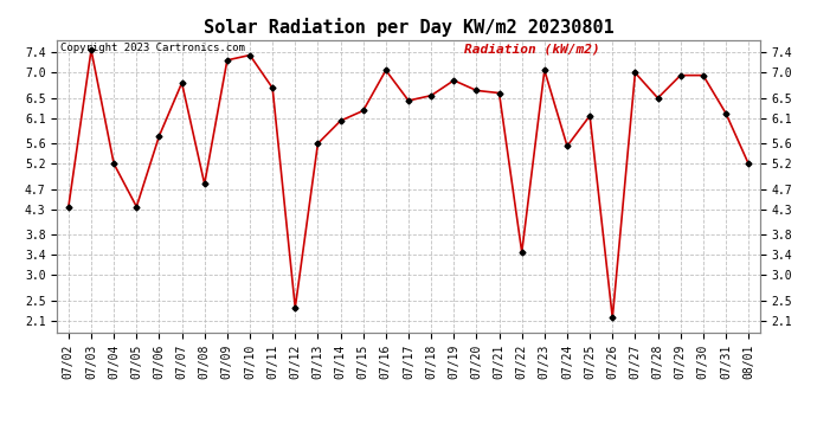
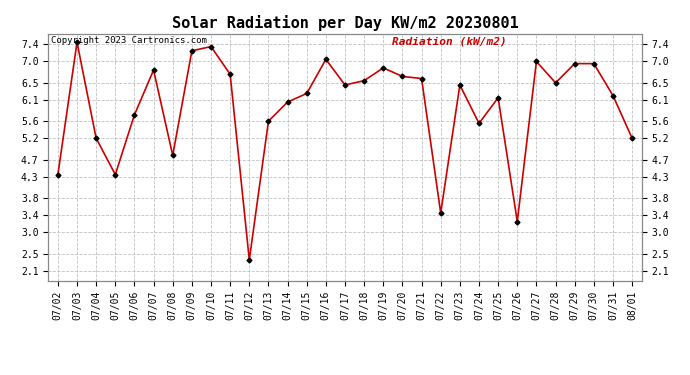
07/23: 7.05 -> 6.45
07/26: 2.15 -> 3.25
